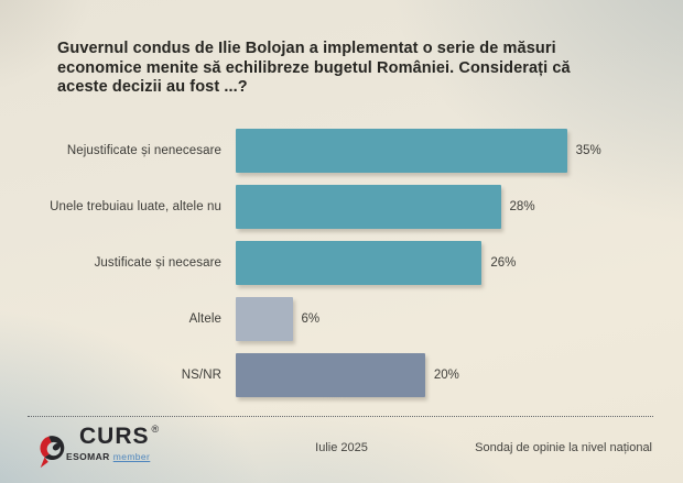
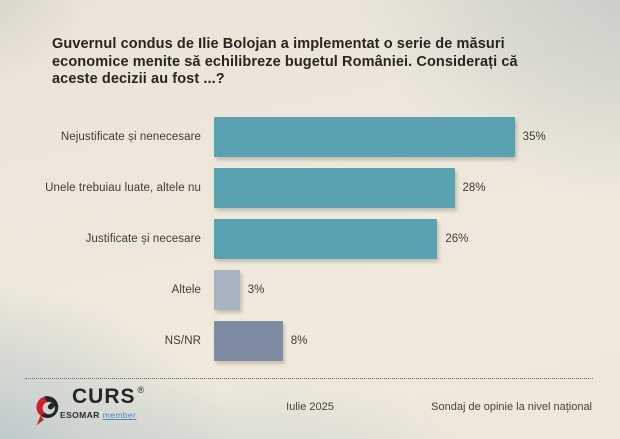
Altele: 6% -> 3%
NS/NR: 20% -> 8%
